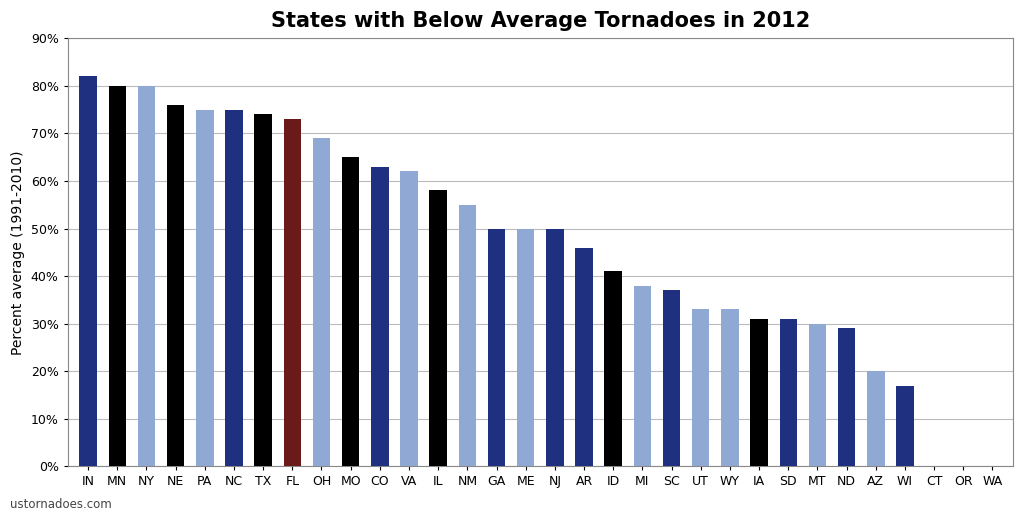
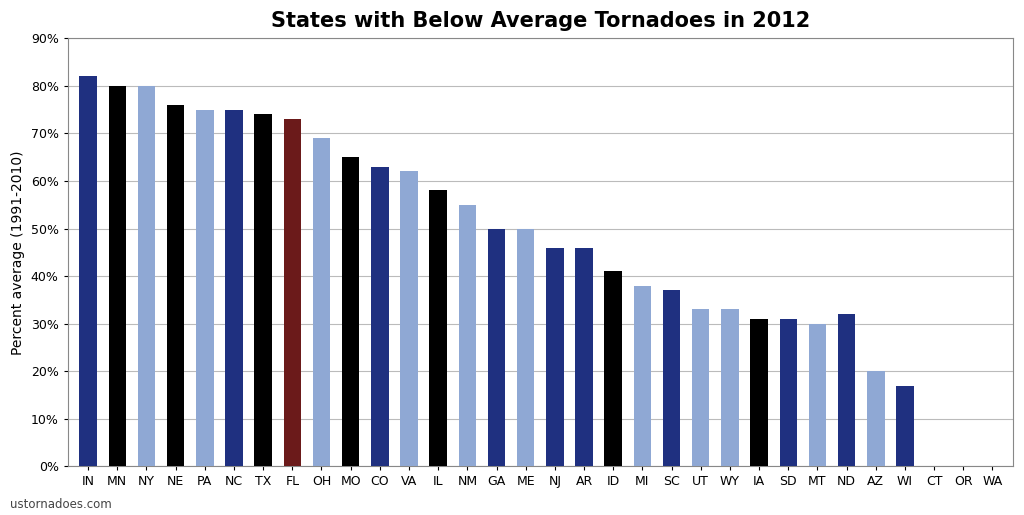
NJ: 50% -> 46%
ND: 29% -> 32%
